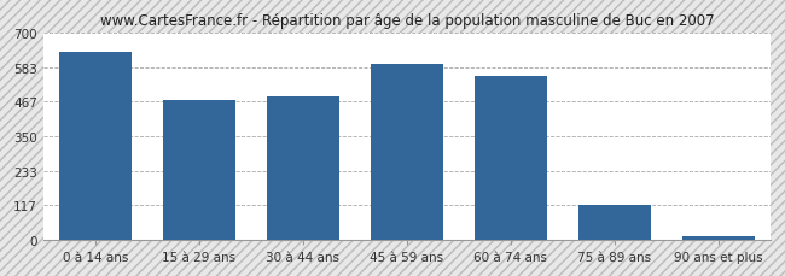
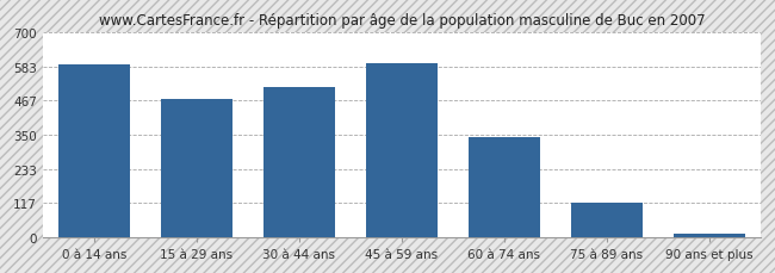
0 à 14 ans: 635 -> 591
30 à 44 ans: 485 -> 511
60 à 74 ans: 555 -> 340
